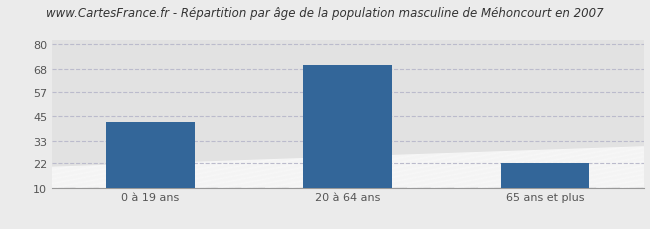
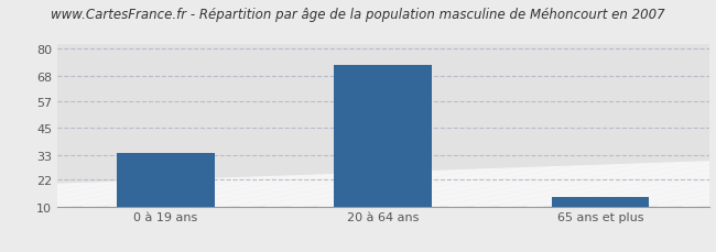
0 à 19 ans: 42 -> 34
20 à 64 ans: 70 -> 73
65 ans et plus: 22 -> 14
